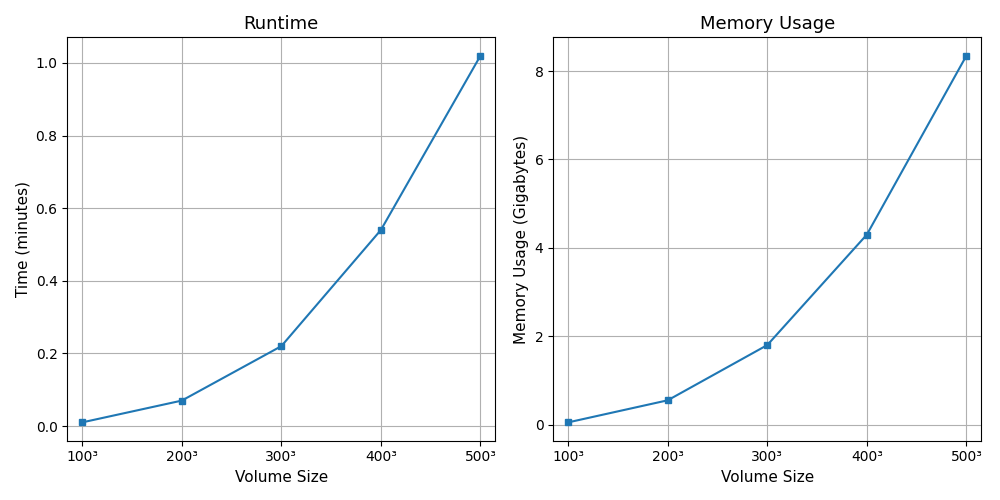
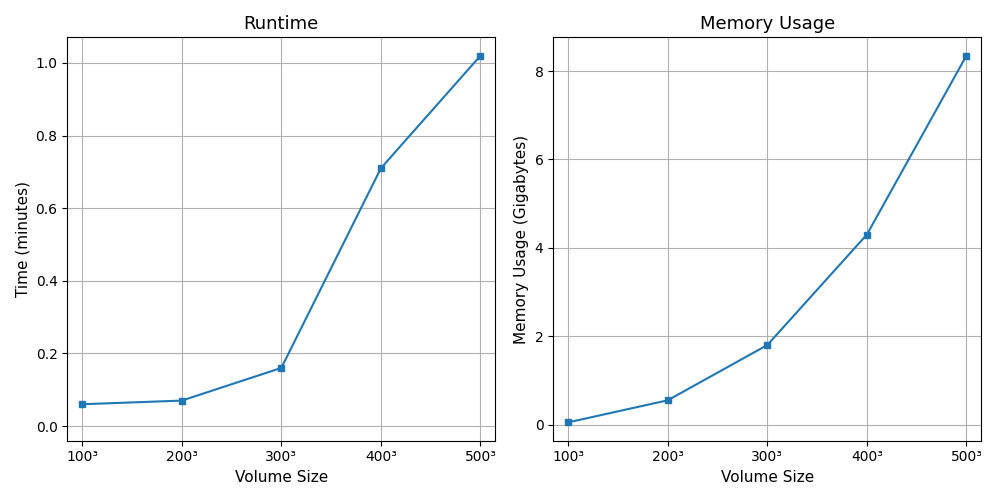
Runtime/100³: 0.01 -> 0.06
Runtime/300³: 0.22 -> 0.16
Runtime/400³: 0.54 -> 0.71
